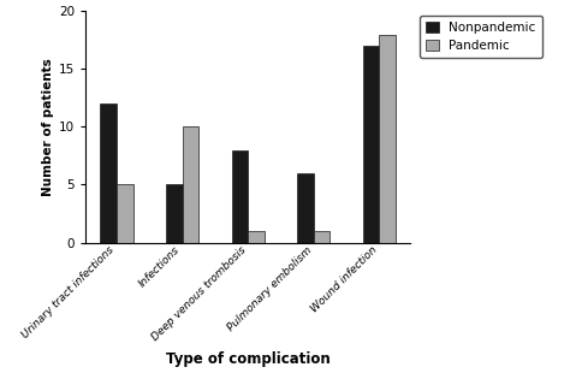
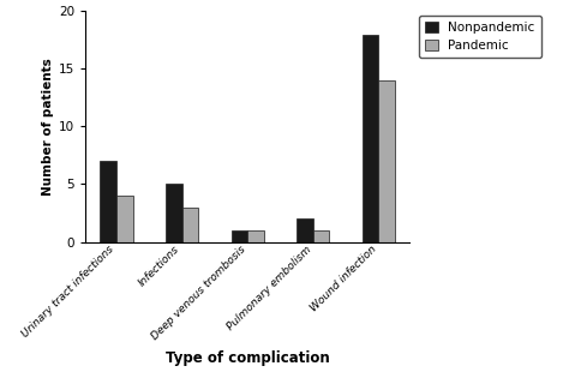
Nonpandemic/Urinary tract infections: 12 -> 7
Pandemic/Urinary tract infections: 5 -> 4
Pandemic/Infections: 10 -> 3
Nonpandemic/Deep venous trombosis: 8 -> 1
Nonpandemic/Pulmonary embolism: 6 -> 2
Nonpandemic/Wound infection: 17 -> 18
Pandemic/Wound infection: 18 -> 14
